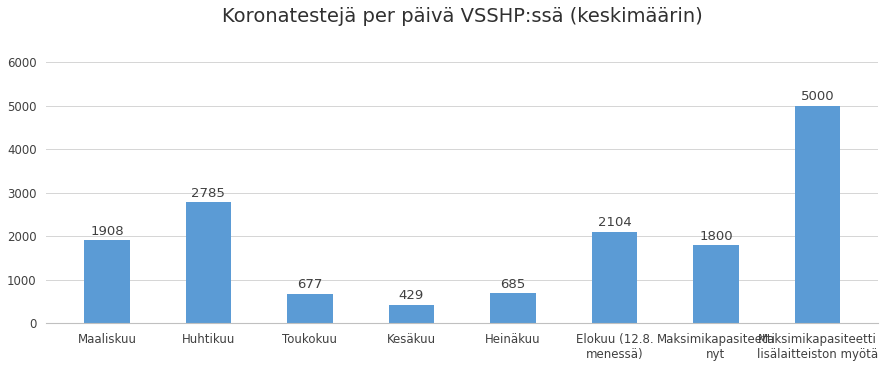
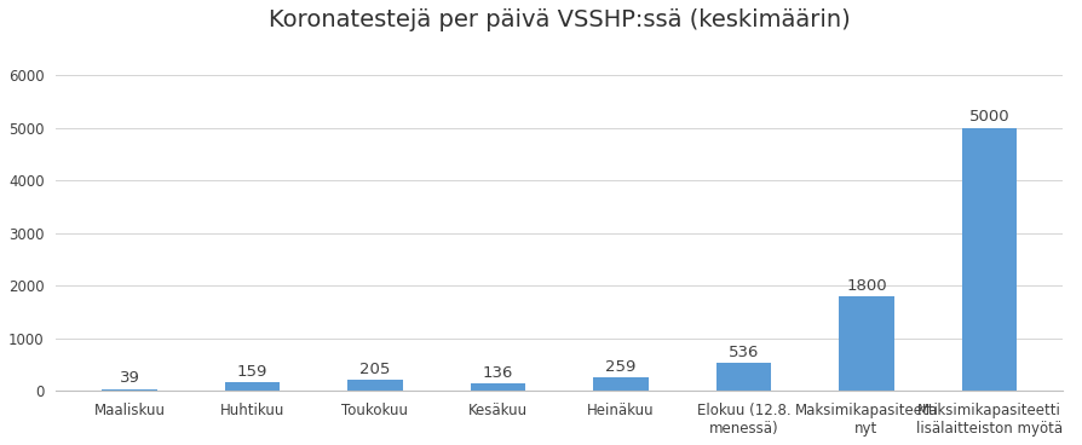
Maaliskuu: 1908 -> 39
Huhtikuu: 2785 -> 159
Toukokuu: 677 -> 205
Kesäkuu: 429 -> 136
Heinäkuu: 685 -> 259
Elokuu (12.8. menessä): 2104 -> 536
